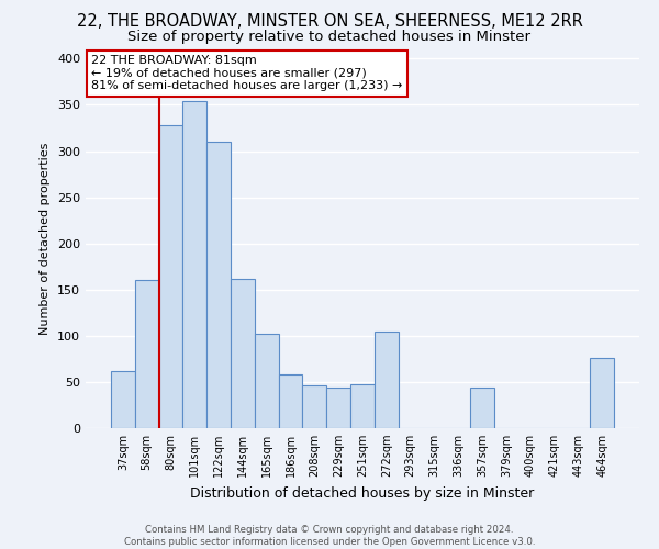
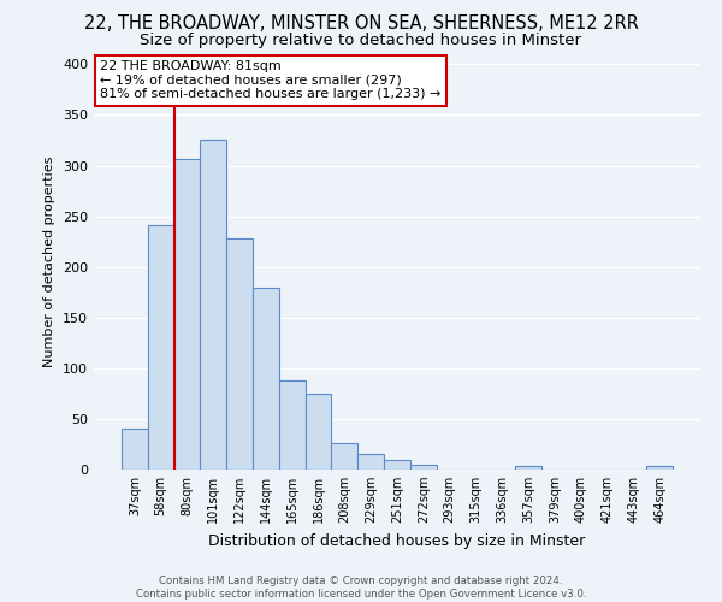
37sqm: 62 -> 41
58sqm: 160 -> 241
80sqm: 328 -> 307
101sqm: 354 -> 326
122sqm: 310 -> 228
144sqm: 162 -> 180
165sqm: 102 -> 88
186sqm: 58 -> 75
208sqm: 46 -> 26
229sqm: 44 -> 15
251sqm: 48 -> 9
272sqm: 104 -> 5
357sqm: 44 -> 4
464sqm: 76 -> 3
